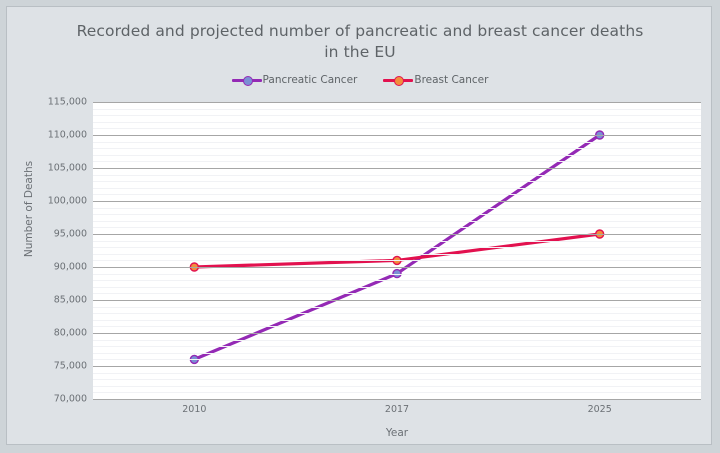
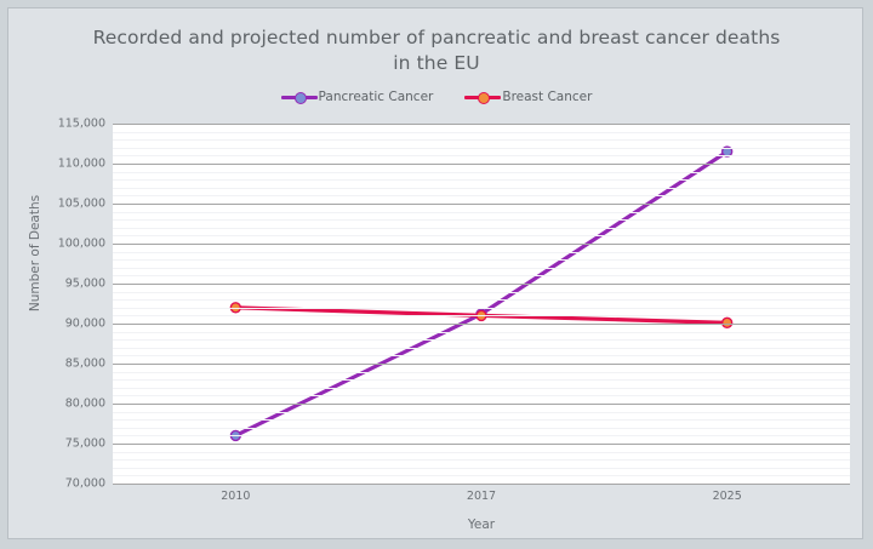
Breast Cancer/2010: 90000 -> 92000
Pancreatic Cancer/2017: 89000 -> 91000
Pancreatic Cancer/2025: 110000 -> 112000
Breast Cancer/2025: 95000 -> 90000
